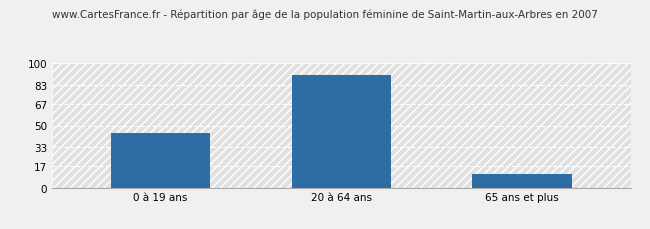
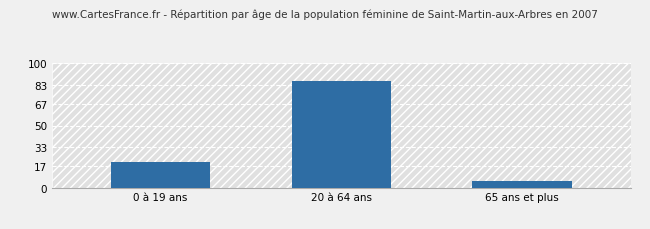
0 à 19 ans: 44 -> 21
20 à 64 ans: 91 -> 86
65 ans et plus: 11 -> 5
